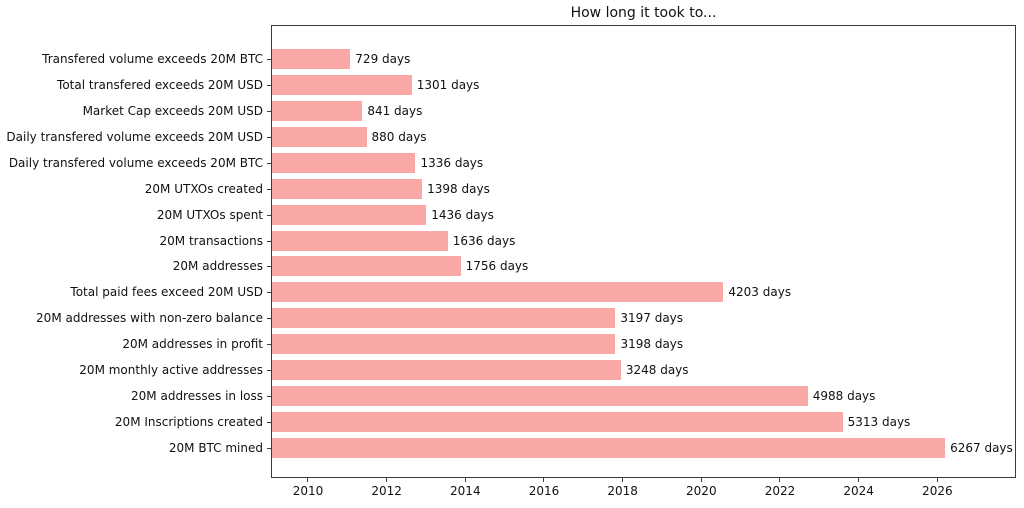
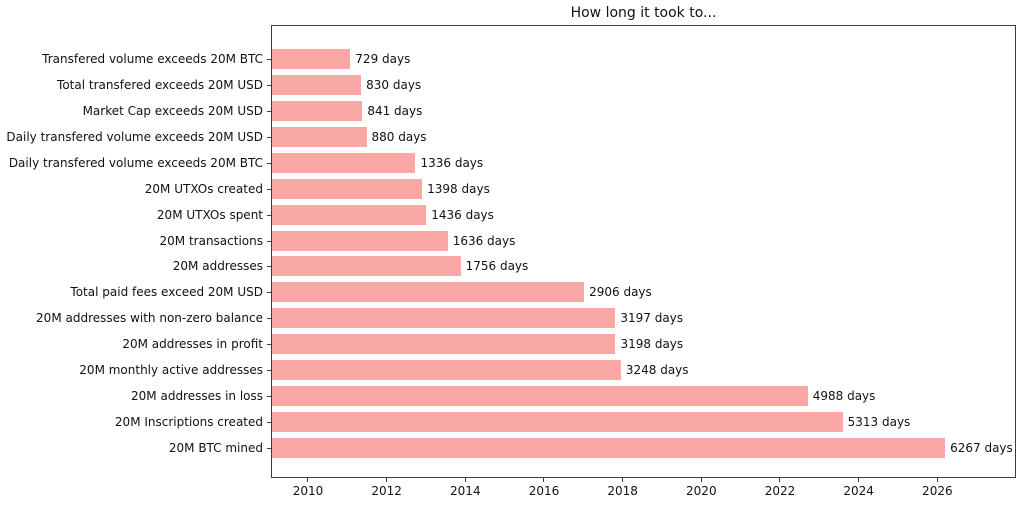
Total transfered exceeds 20M USD: 1301 -> 830
Total paid fees exceed 20M USD: 4203 -> 2906
